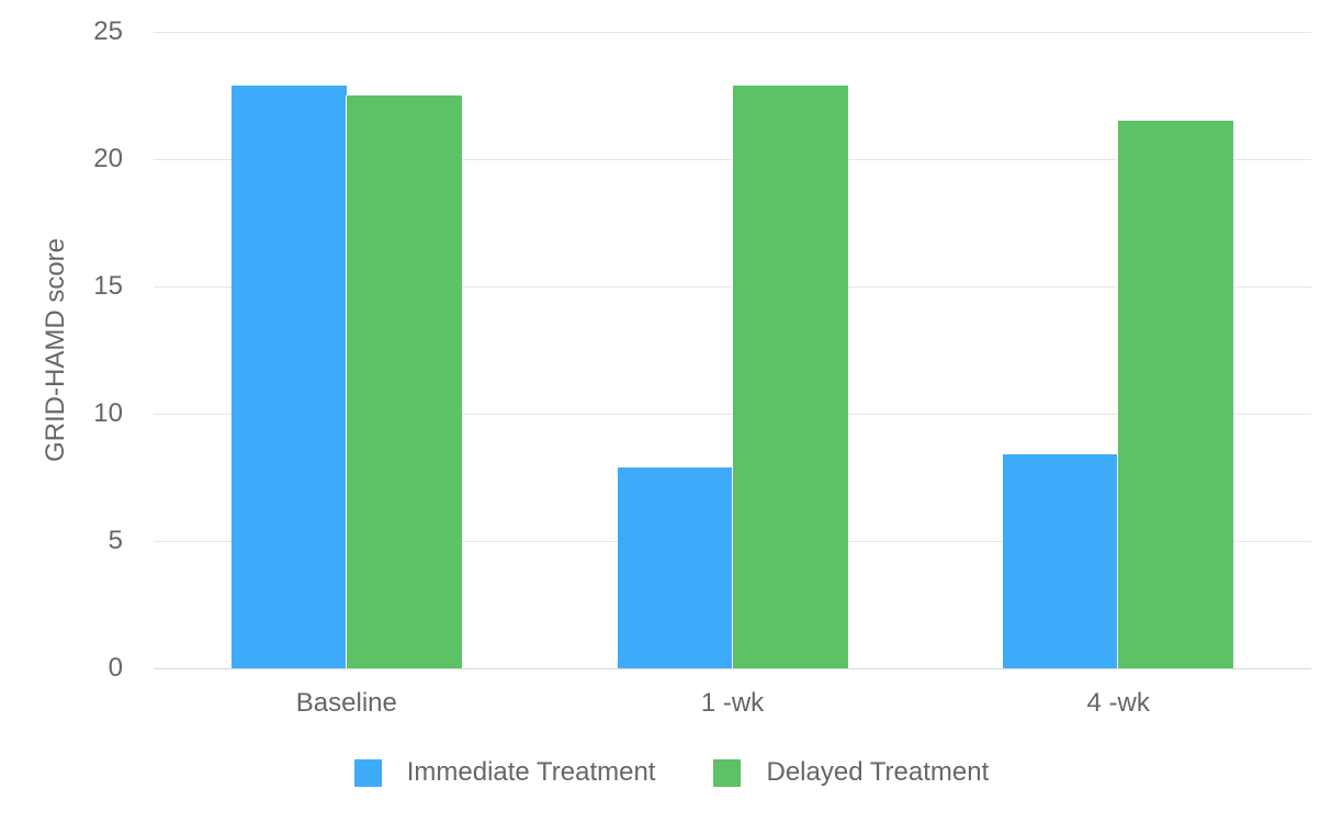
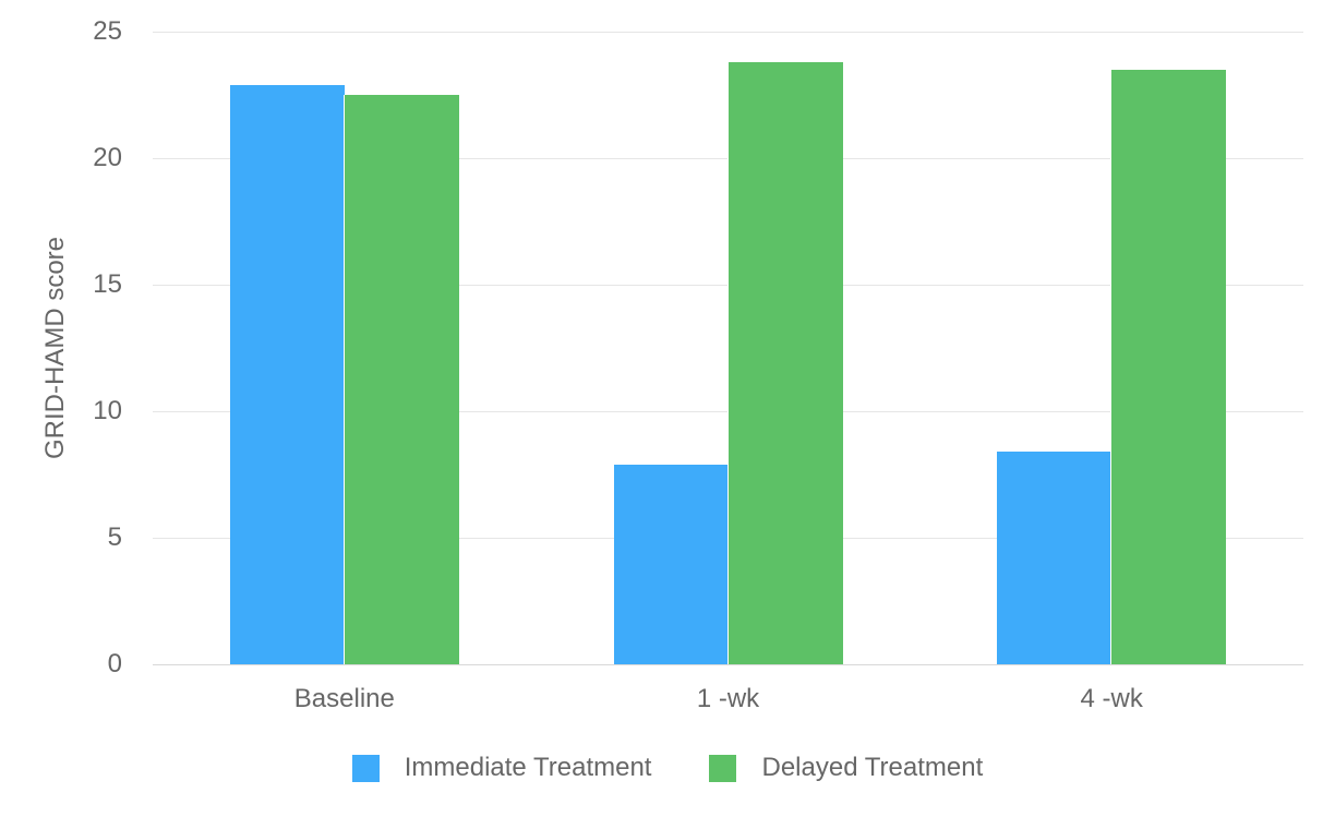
Delayed Treatment/1 -wk: 22.9 -> 23.8
Delayed Treatment/4 -wk: 21.5 -> 23.5
